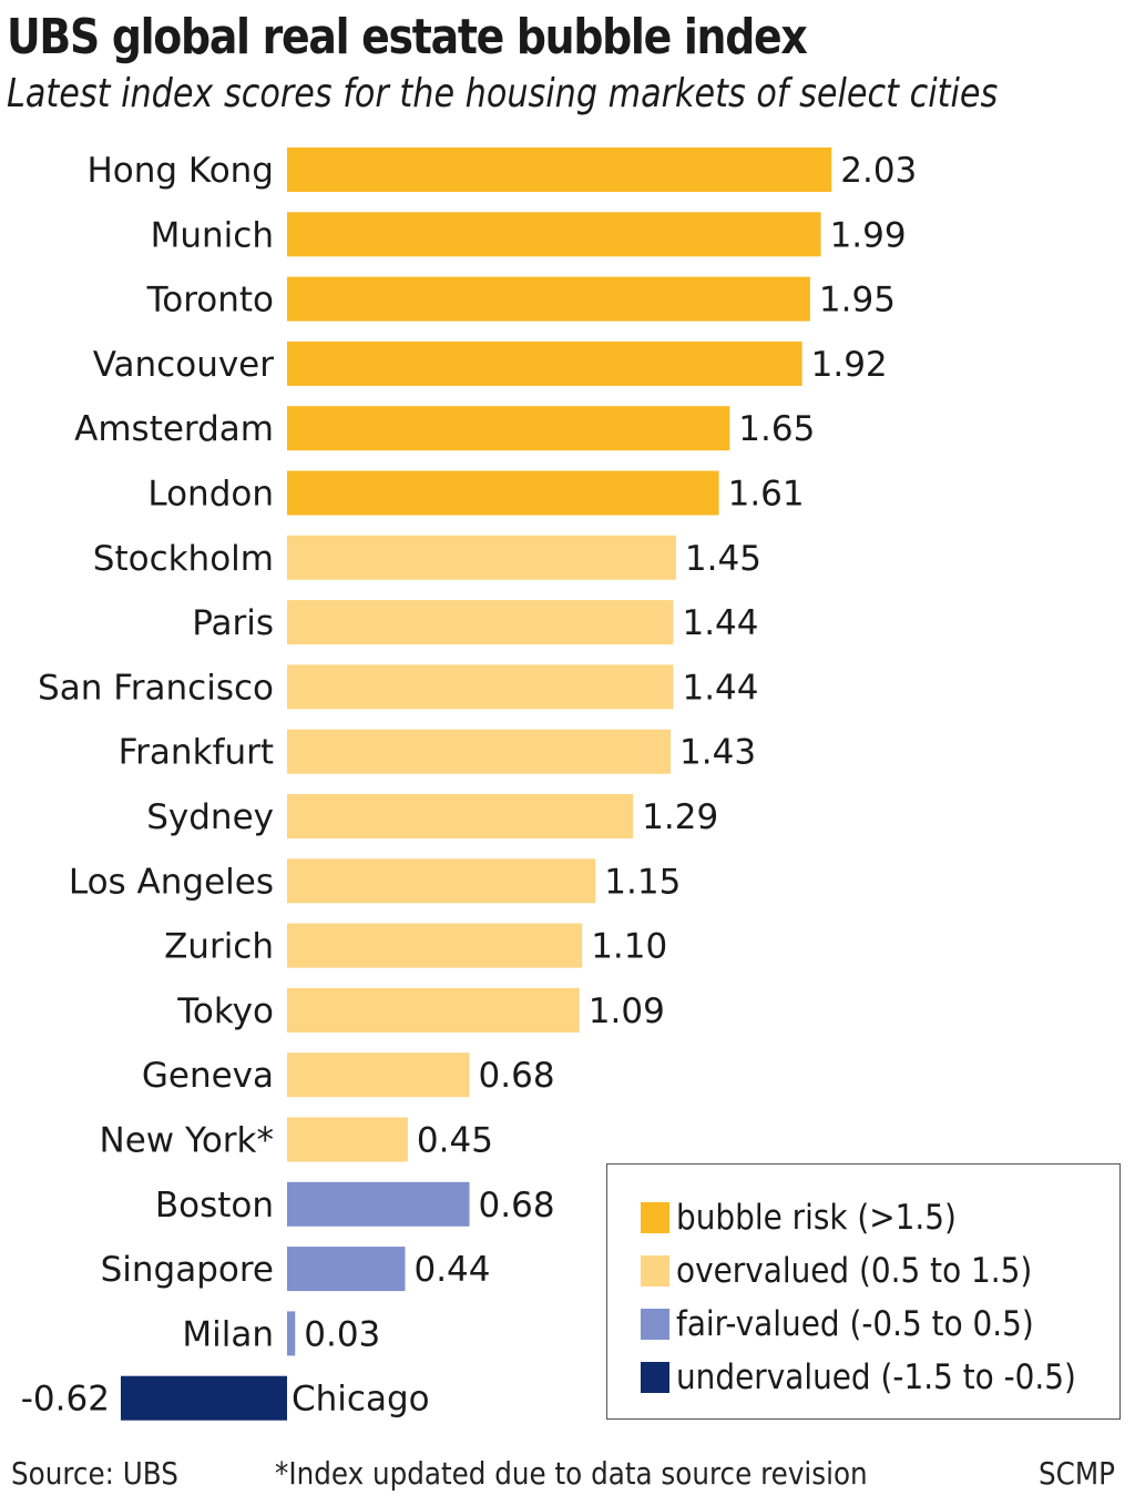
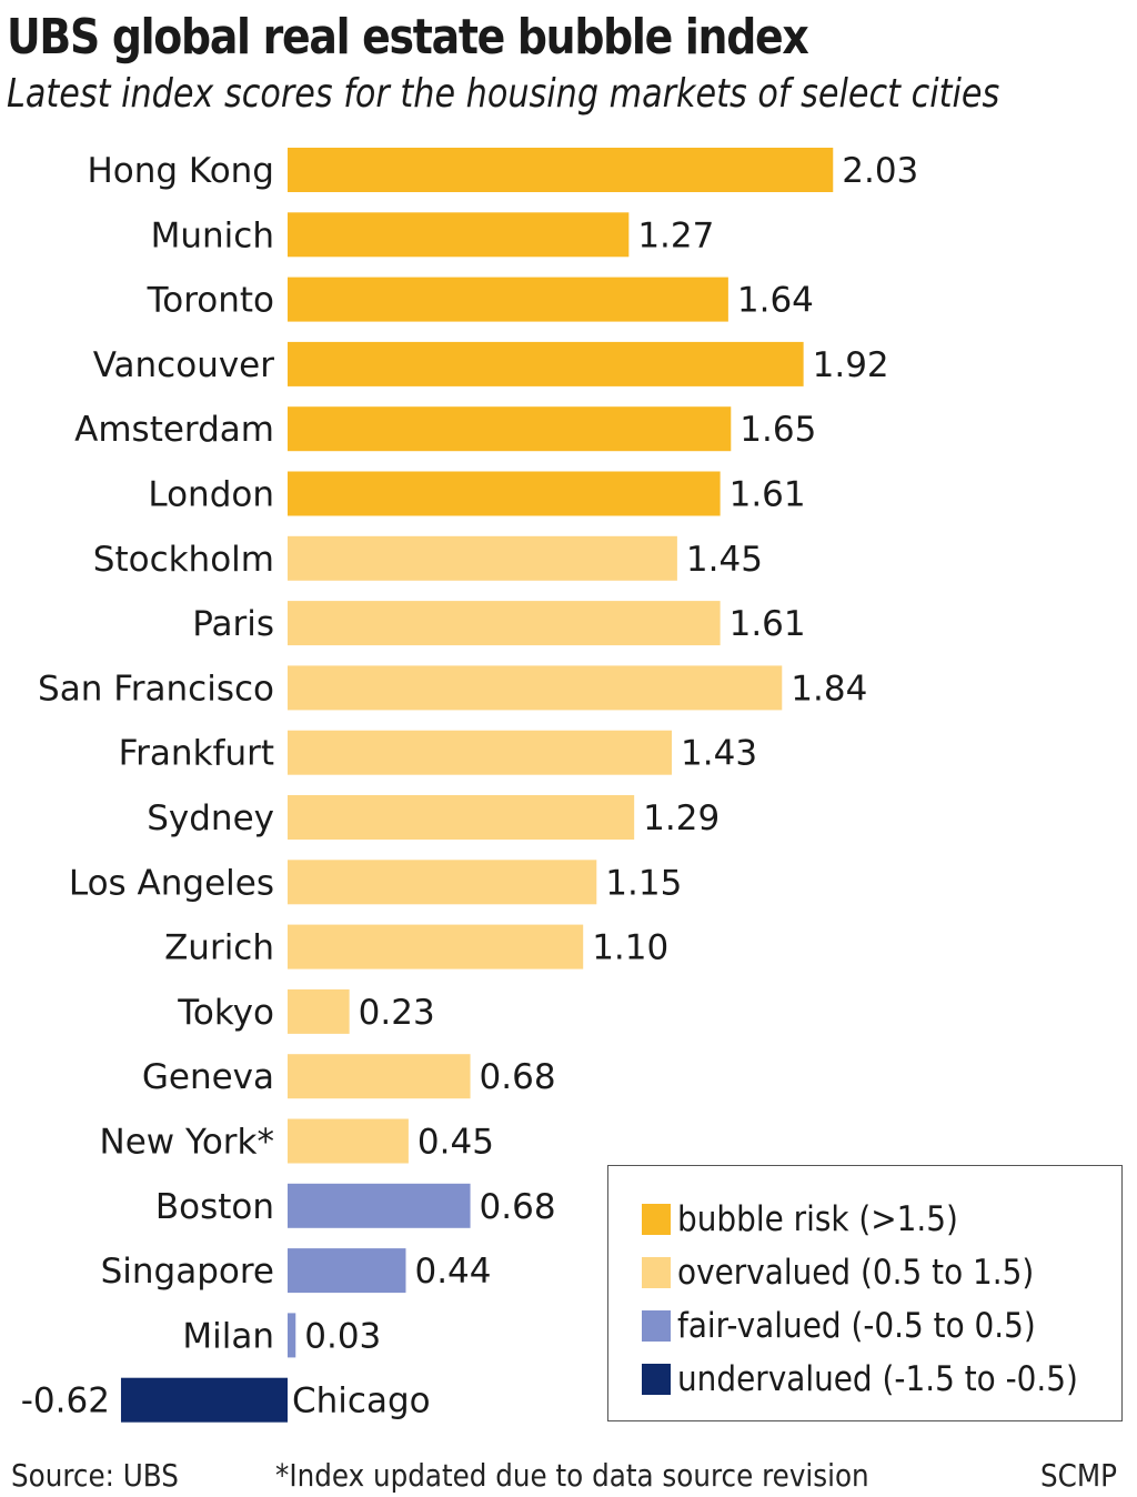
Munich: 1.99 -> 1.27
Toronto: 1.95 -> 1.64
Paris: 1.44 -> 1.61
San Francisco: 1.44 -> 1.84
Tokyo: 1.09 -> 0.23
